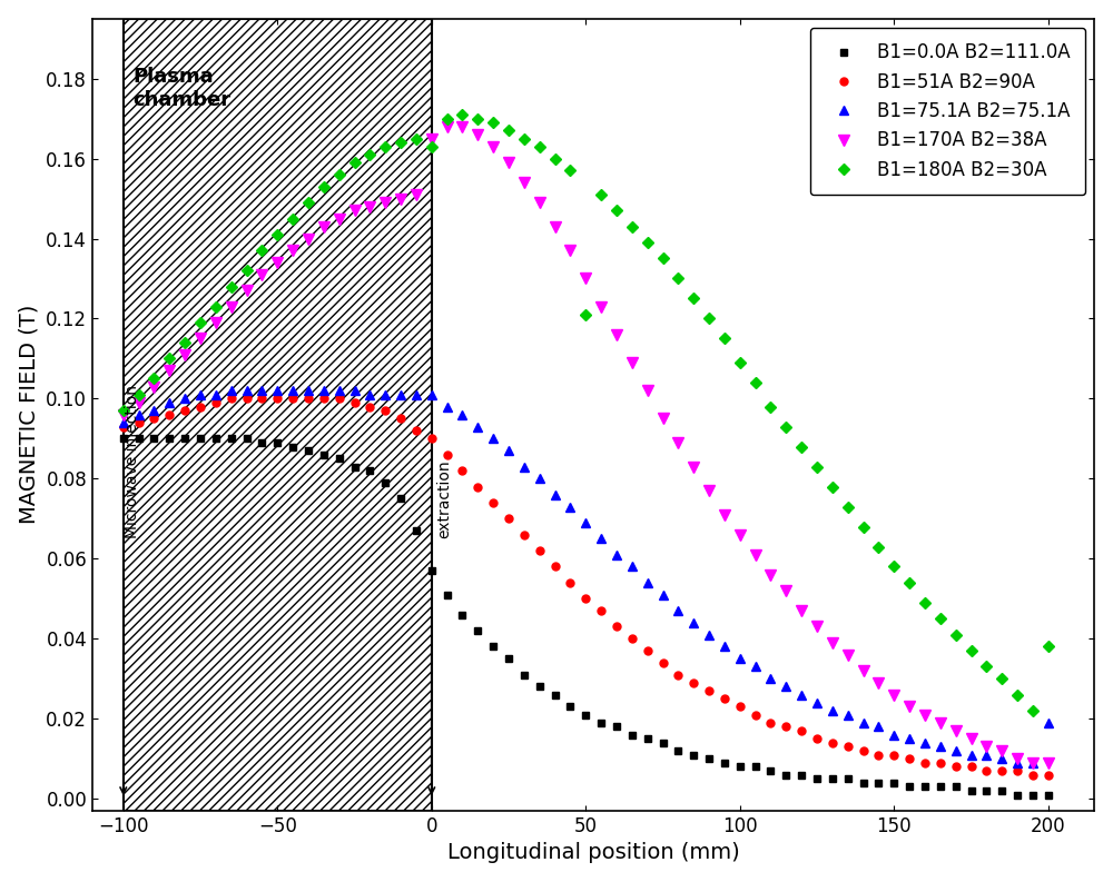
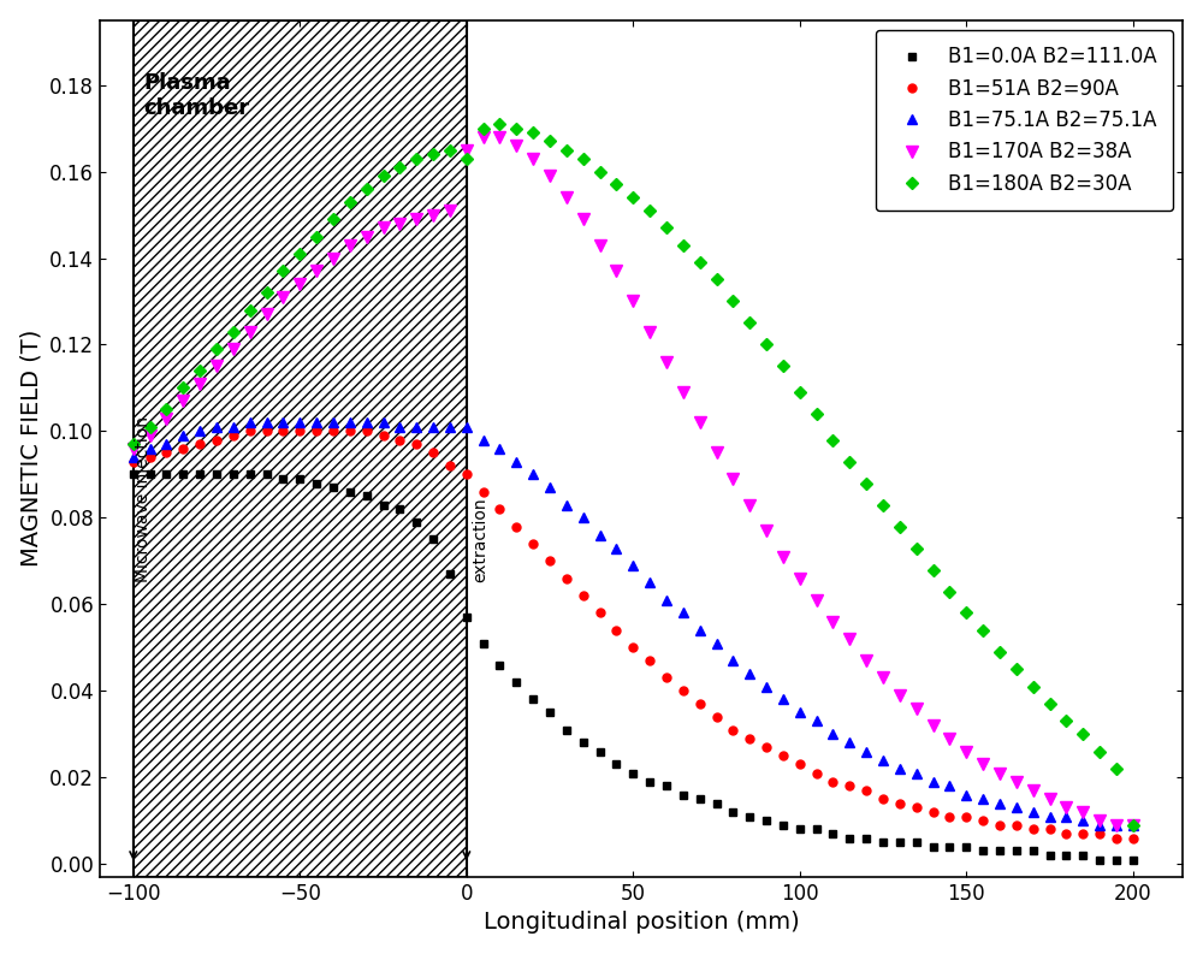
B1=180A B2=30A/50: 0.121 -> 0.154
B1=75.1A B2=75.1A/200: 0.019 -> 0.009
B1=180A B2=30A/200: 0.038 -> 0.009
